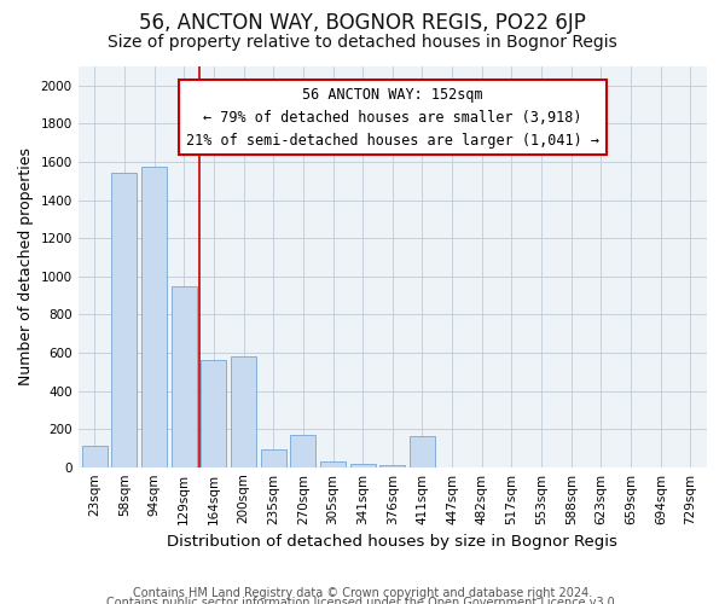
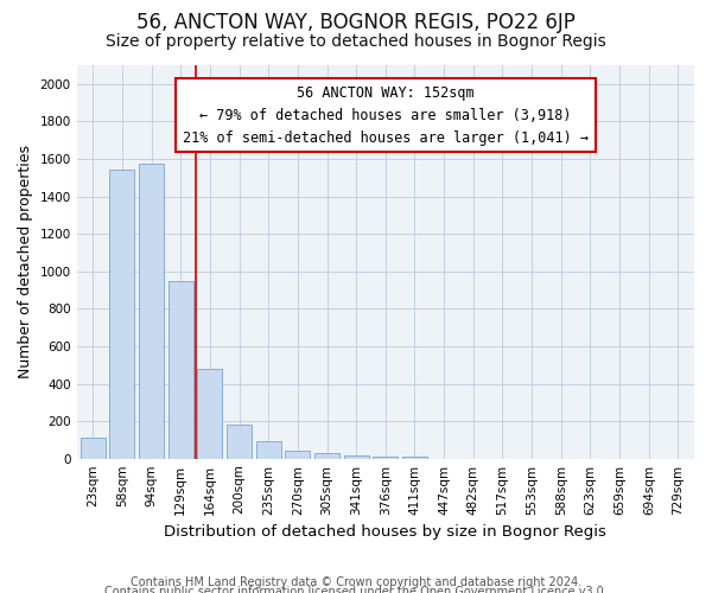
164sqm: 560 -> 480
200sqm: 580 -> 180
270sqm: 170 -> 40
411sqm: 160 -> 10
